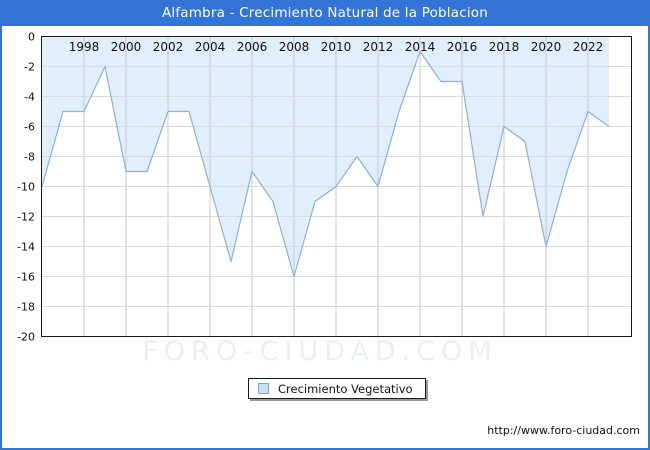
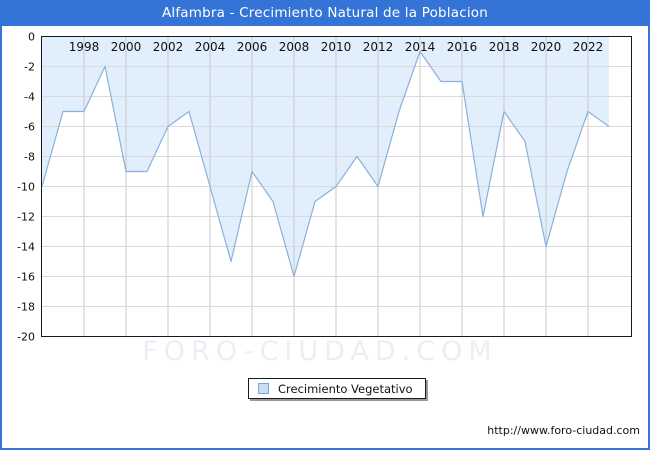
2002: -5 -> -6
2018: -6 -> -5
